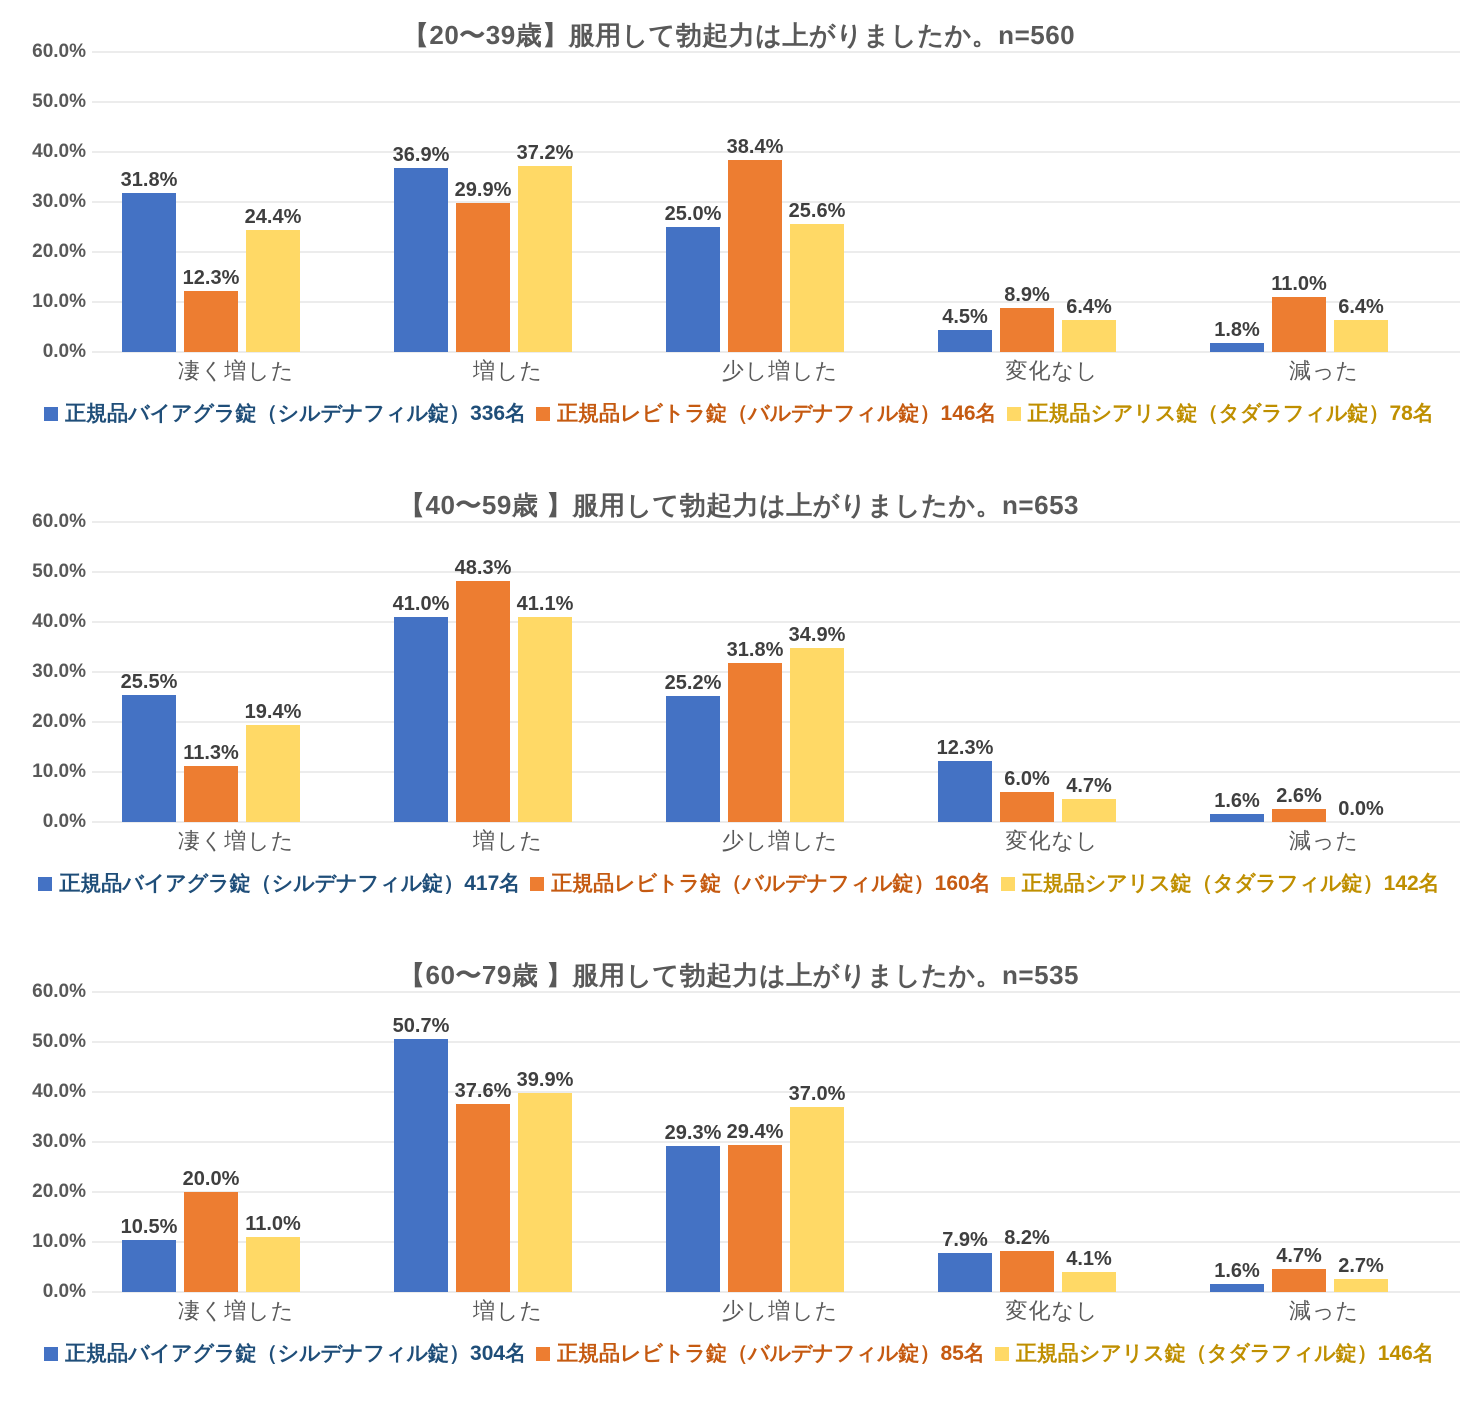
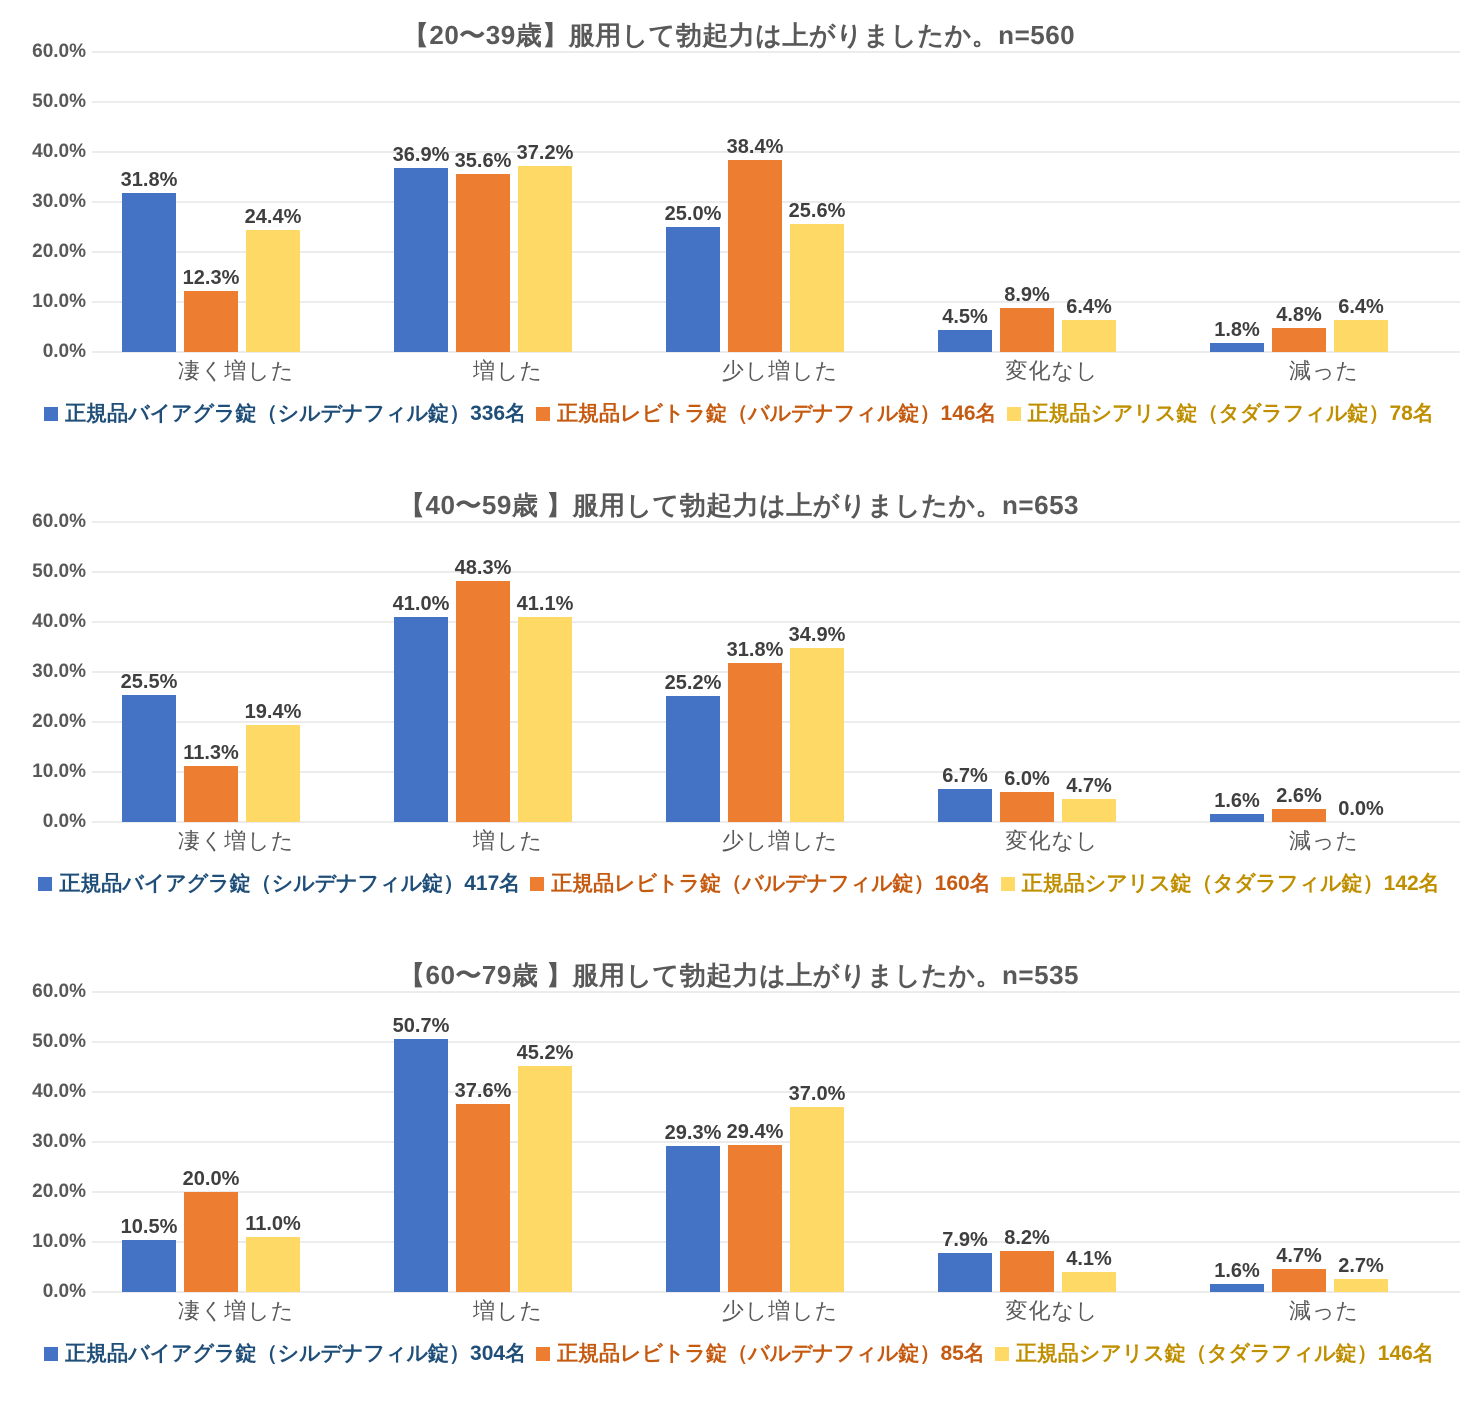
【20〜39歳】服用して勃起力は上がりましたか。n=560/正規品レビトラ錠（バルデナフィル錠）146名/増した: 29.9% -> 35.6%
【20〜39歳】服用して勃起力は上がりましたか。n=560/正規品レビトラ錠（バルデナフィル錠）146名/減った: 11.0% -> 4.8%
【40〜59歳 】服用して勃起力は上がりましたか。n=653/正規品バイアグラ錠（シルデナフィル錠）417名/変化なし: 12.3% -> 6.7%
【60〜79歳 】服用して勃起力は上がりましたか。n=535/正規品シアリス錠（タダラフィル錠）146名/増した: 39.9% -> 45.2%
